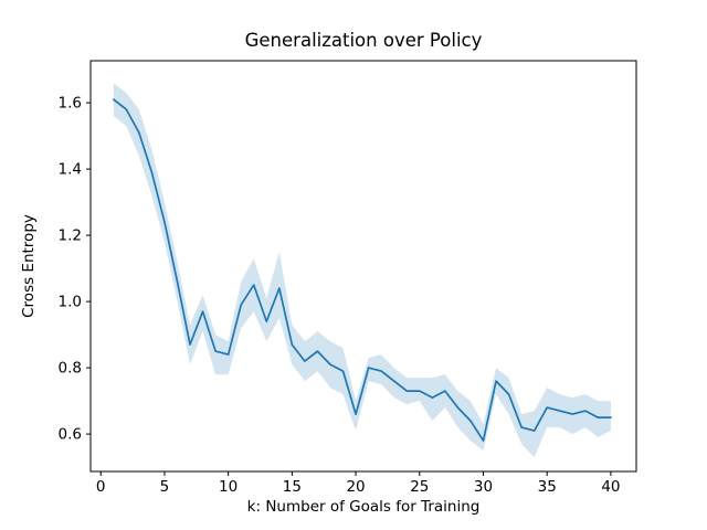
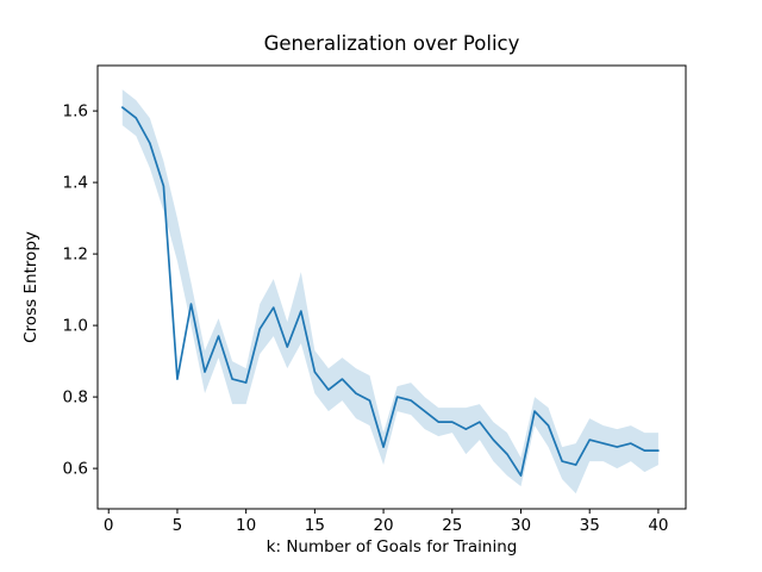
5: 1.24 -> 0.85
